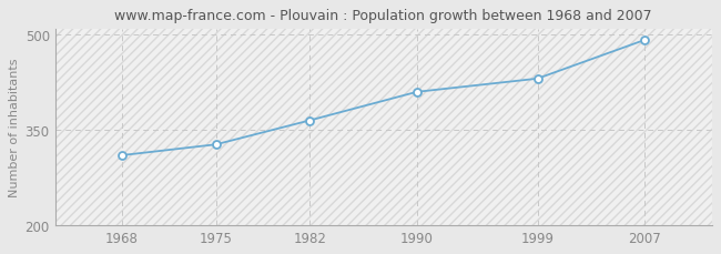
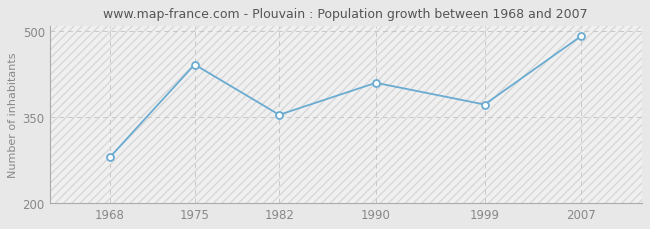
1968: 310 -> 280
1975: 327 -> 442
1982: 365 -> 354
1999: 431 -> 372
